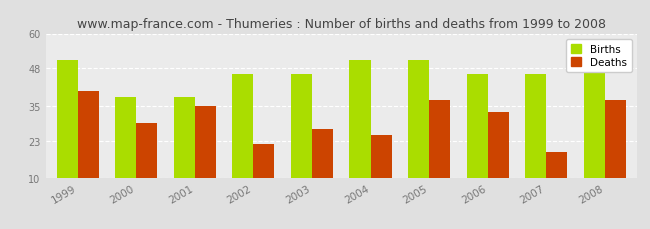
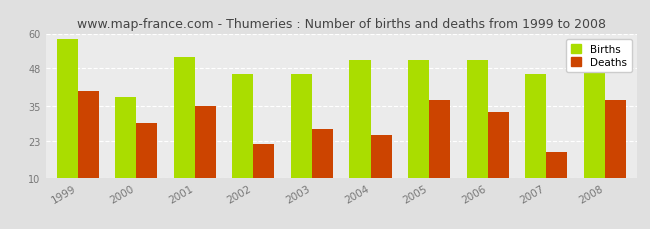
Births/1999: 51 -> 58
Births/2001: 38 -> 52
Births/2006: 46 -> 51
